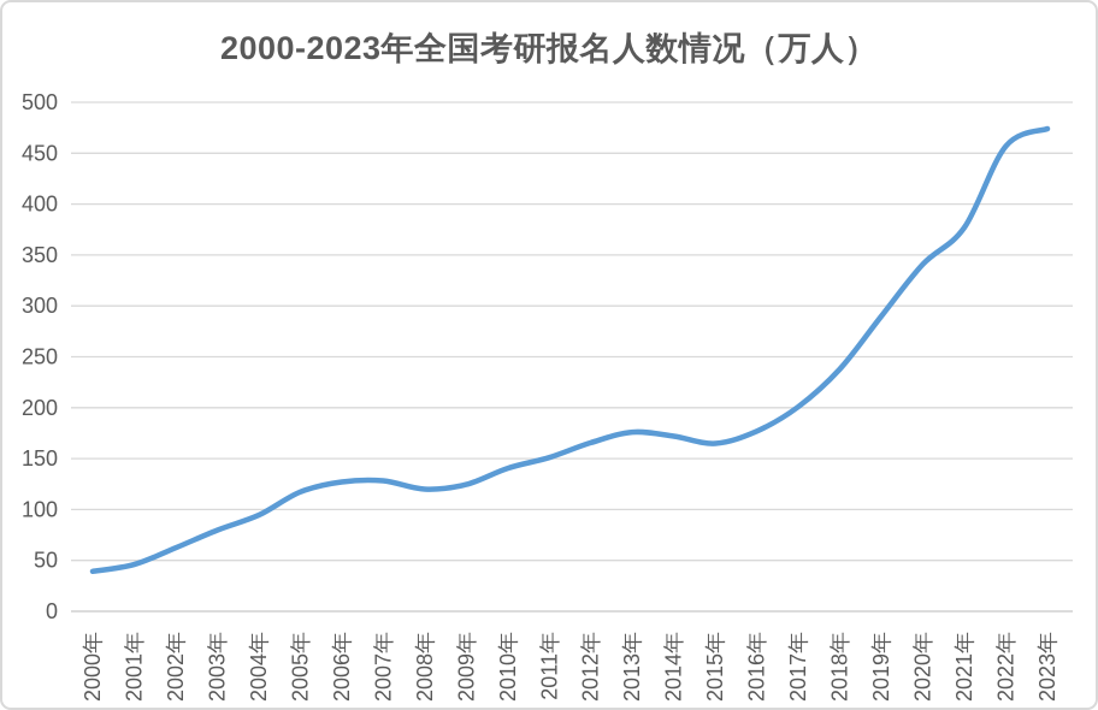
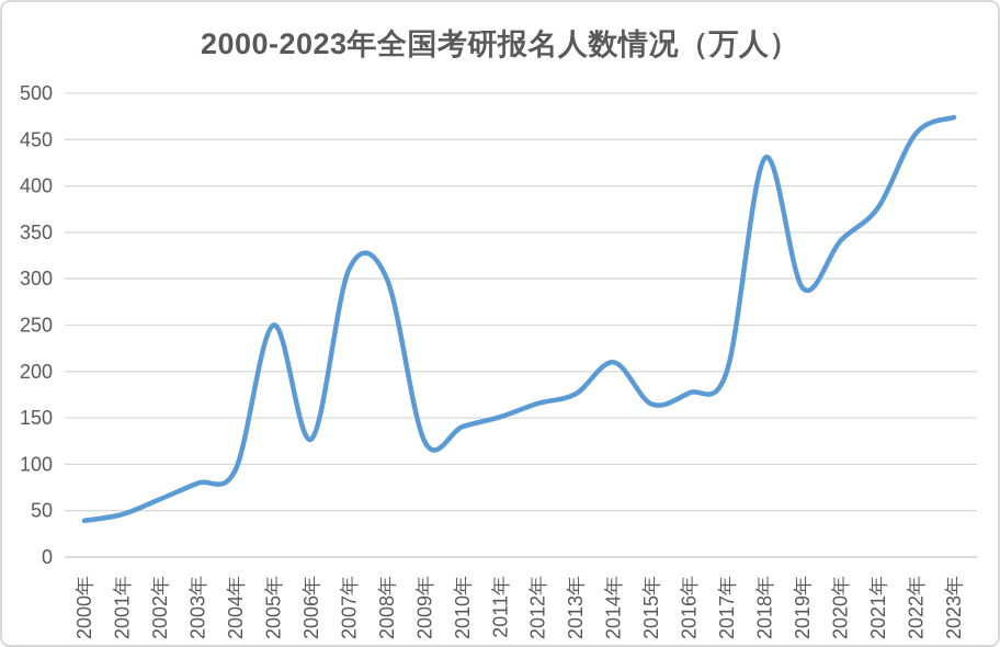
2005年: 120 -> 250
2007年: 130 -> 310
2008年: 120 -> 300
2014年: 170 -> 210
2018年: 240 -> 430
